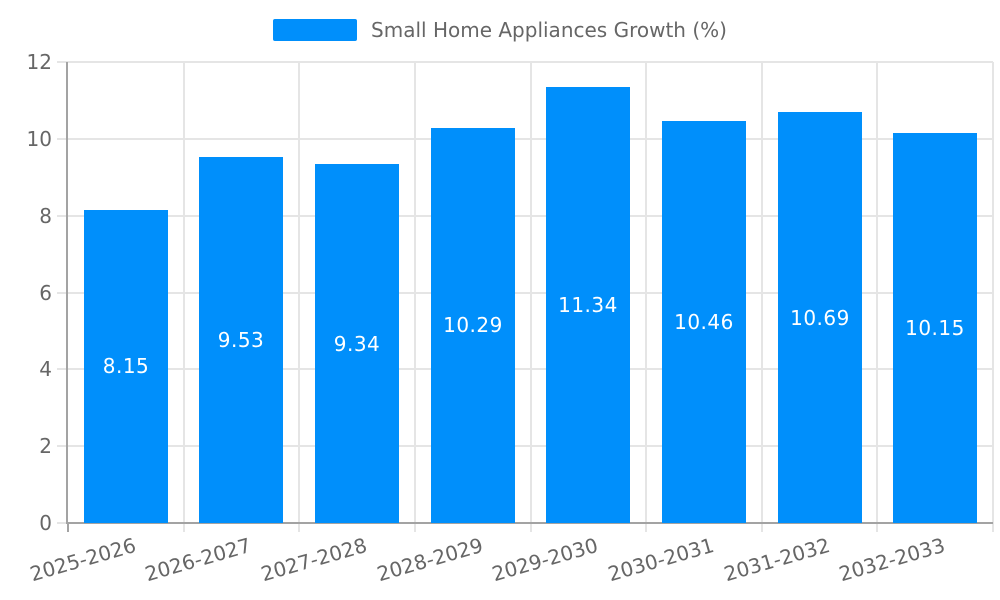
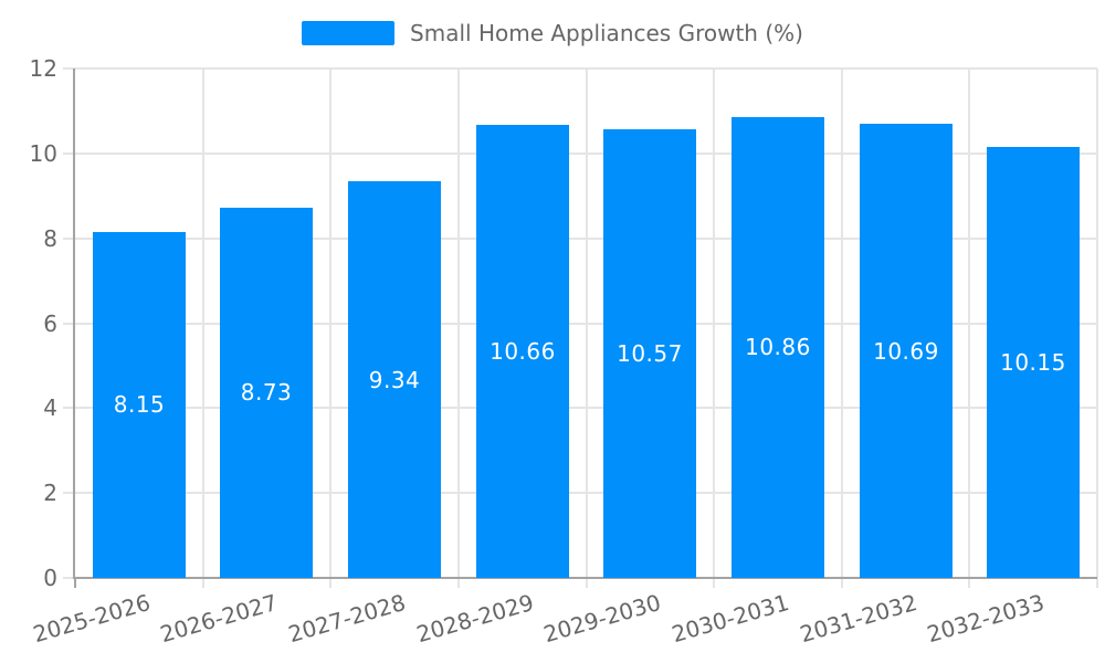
2026-2027: 9.53 -> 8.73
2028-2029: 10.29 -> 10.66
2029-2030: 11.34 -> 10.57
2030-2031: 10.46 -> 10.86
